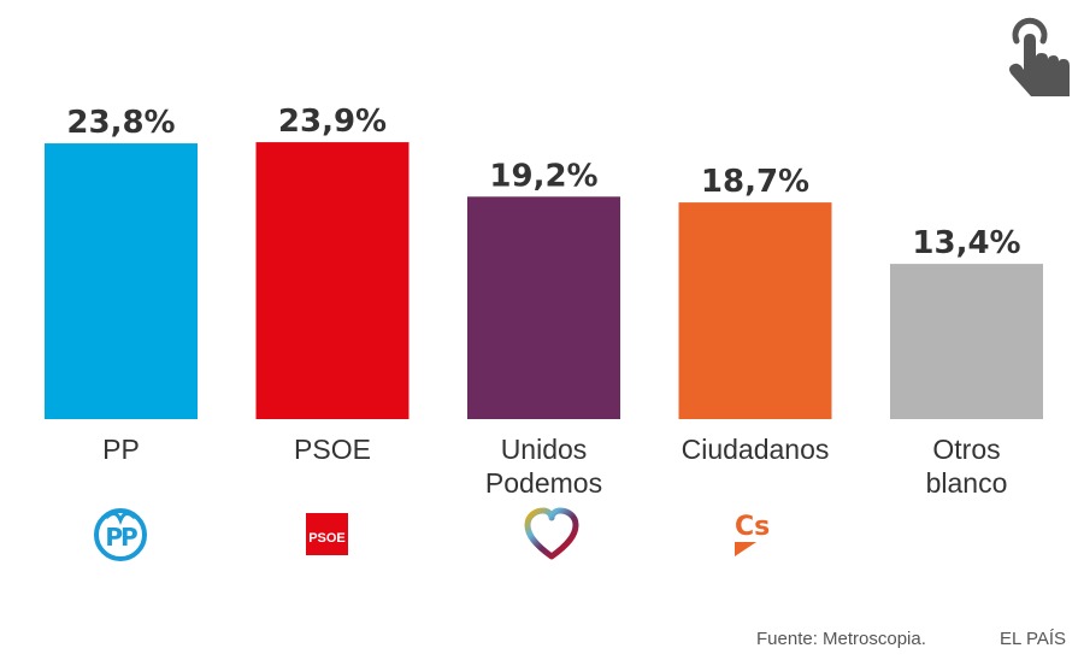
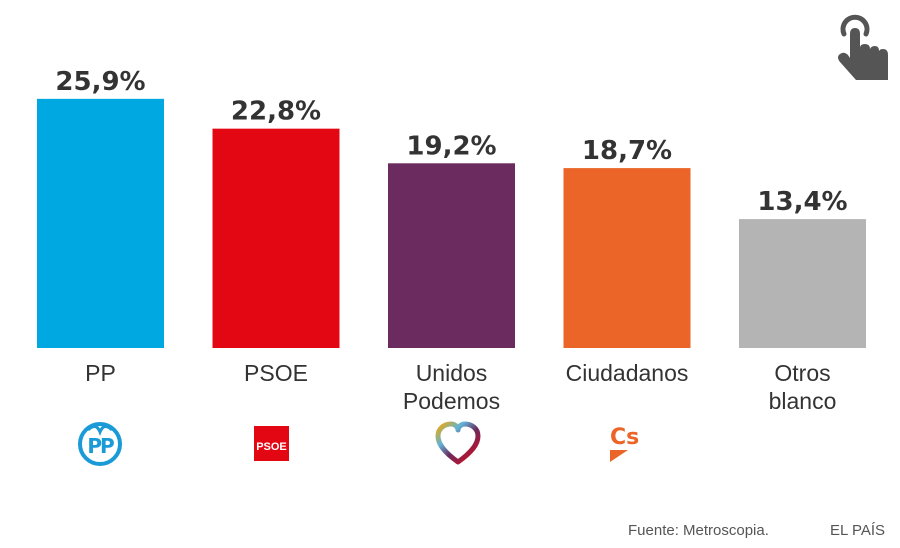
PP: 23,8% -> 25,9%
PSOE: 23,9% -> 22,8%
